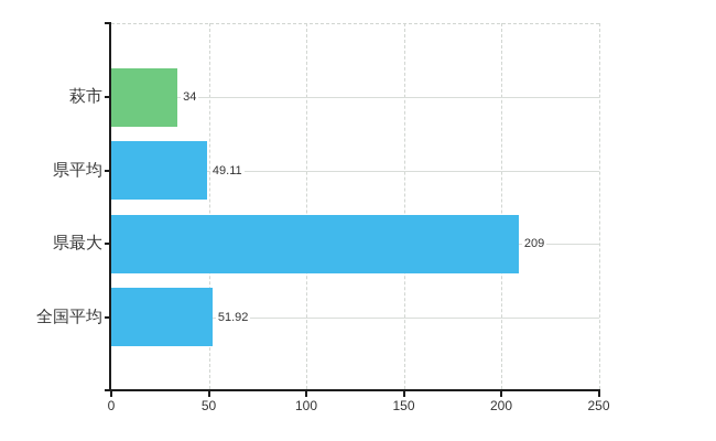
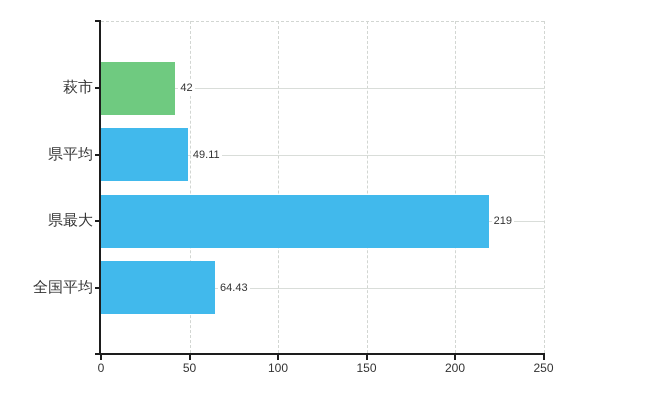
萩市: 34 -> 42
県最大: 209 -> 219
全国平均: 51.92 -> 64.43
